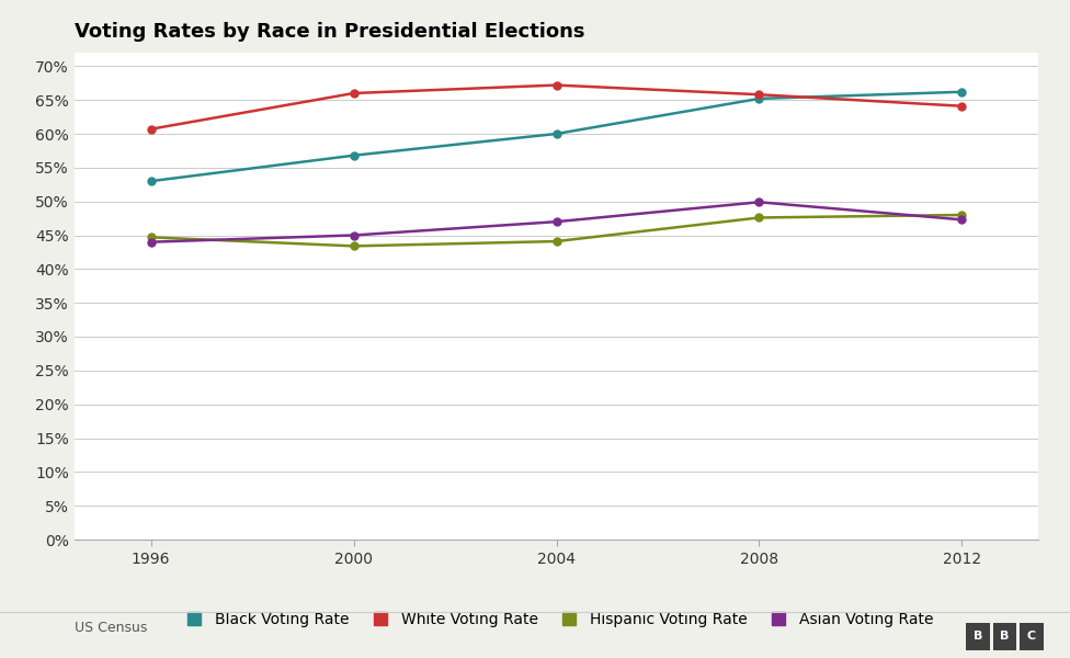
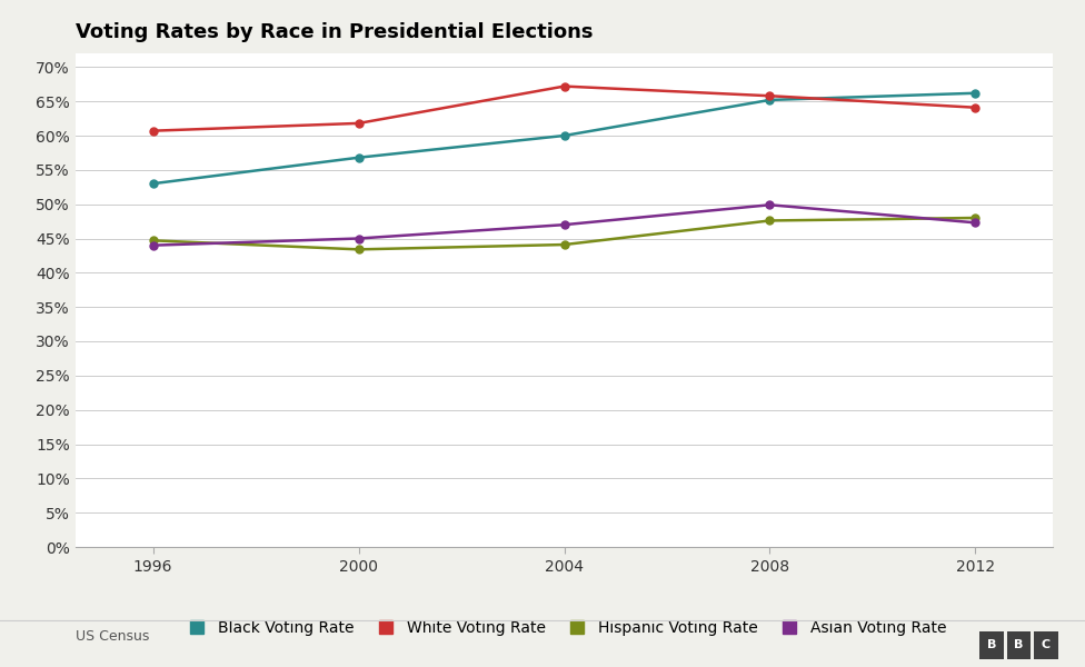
White Voting Rate/2000: 66.0% -> 61.8%
